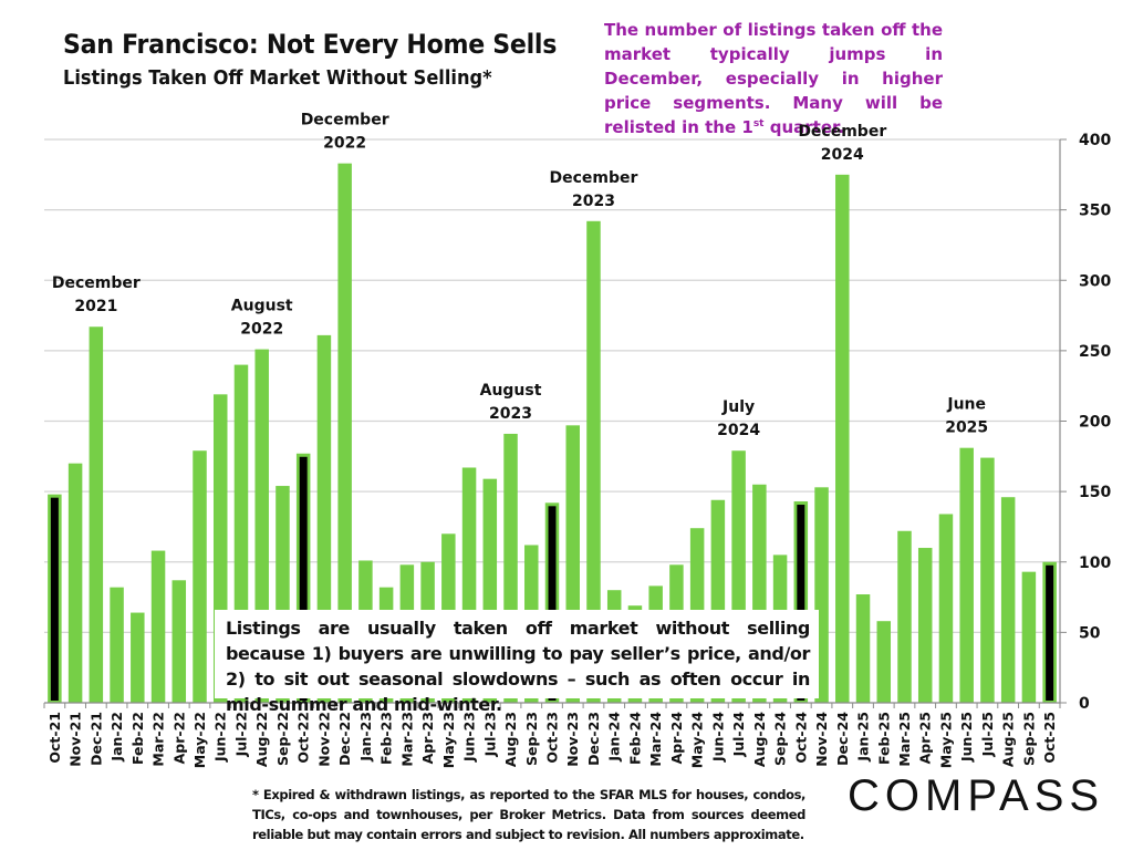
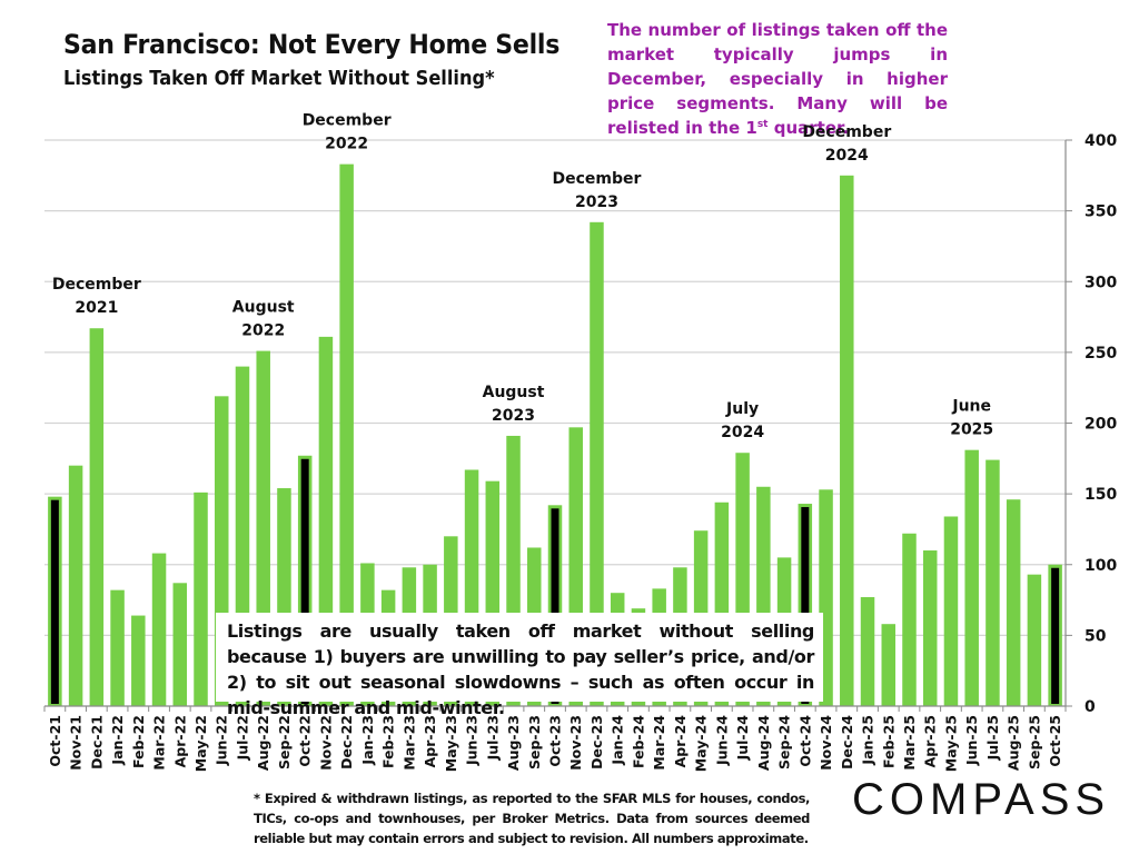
May-22: 179 -> 151
